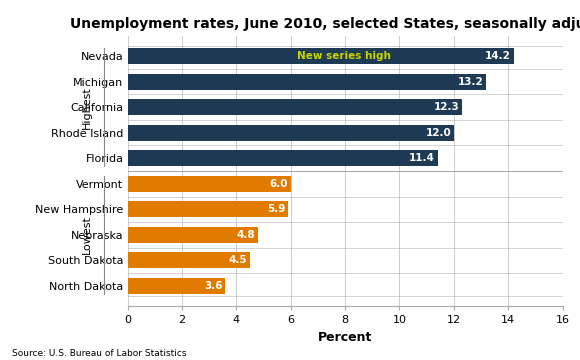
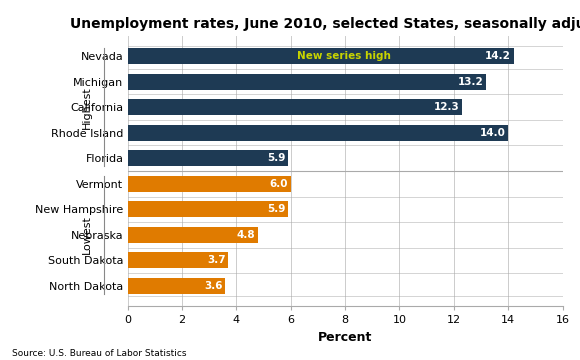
Rhode Island: 12.0 -> 14.0
Florida: 11.4 -> 5.9
South Dakota: 4.5 -> 3.7
